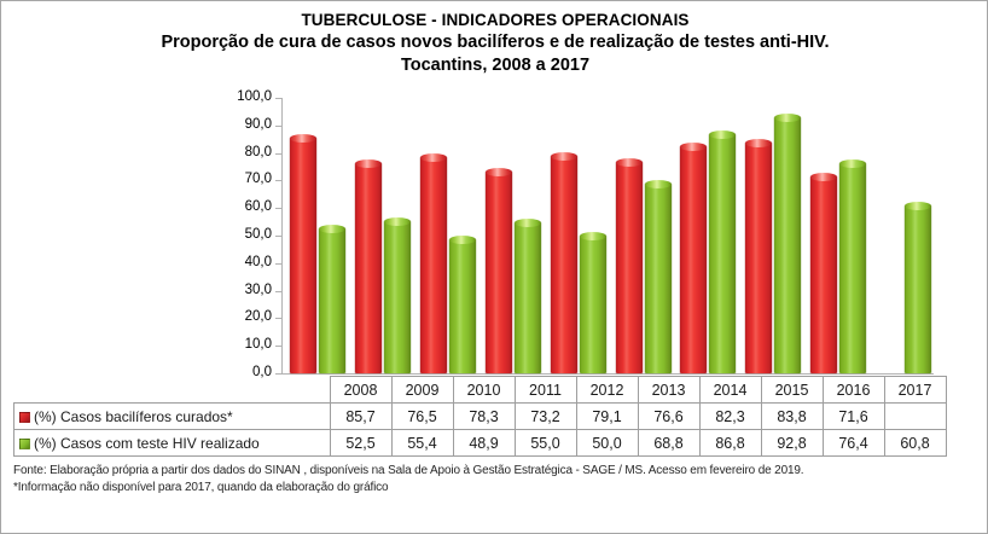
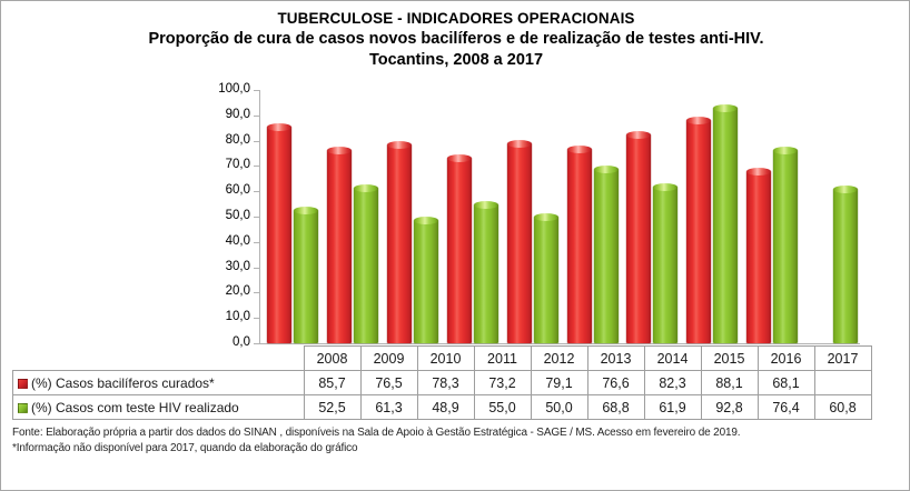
(%) Casos com teste HIV realizado/2009: 55,4 -> 61,3
(%) Casos com teste HIV realizado/2014: 86,8 -> 61,9
(%) Casos bacilíferos curados*/2015: 83,8 -> 88,1
(%) Casos bacilíferos curados*/2016: 71,6 -> 68,1
